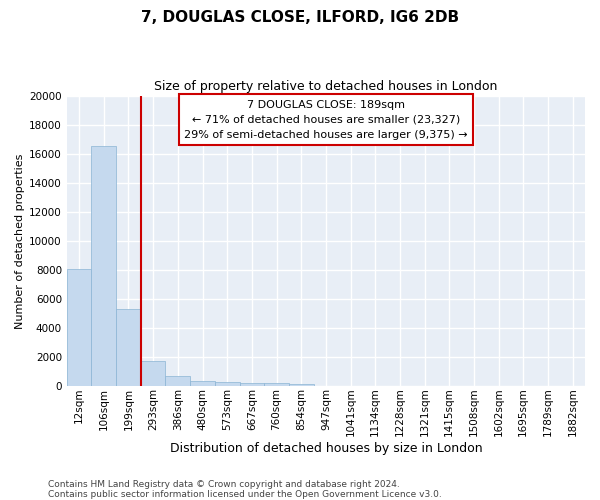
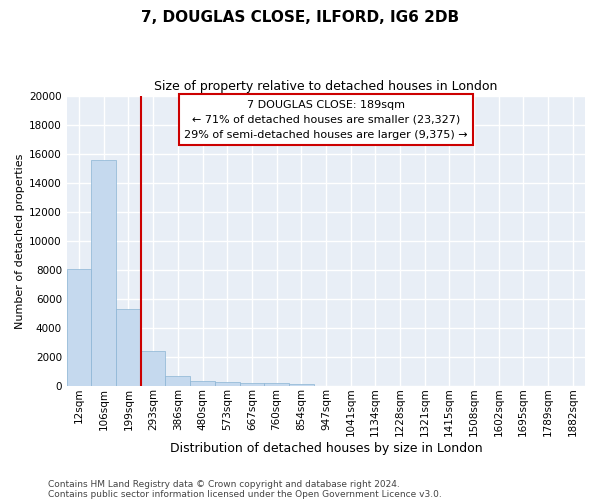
106sqm: 16500 -> 15600
293sqm: 1800 -> 2400
